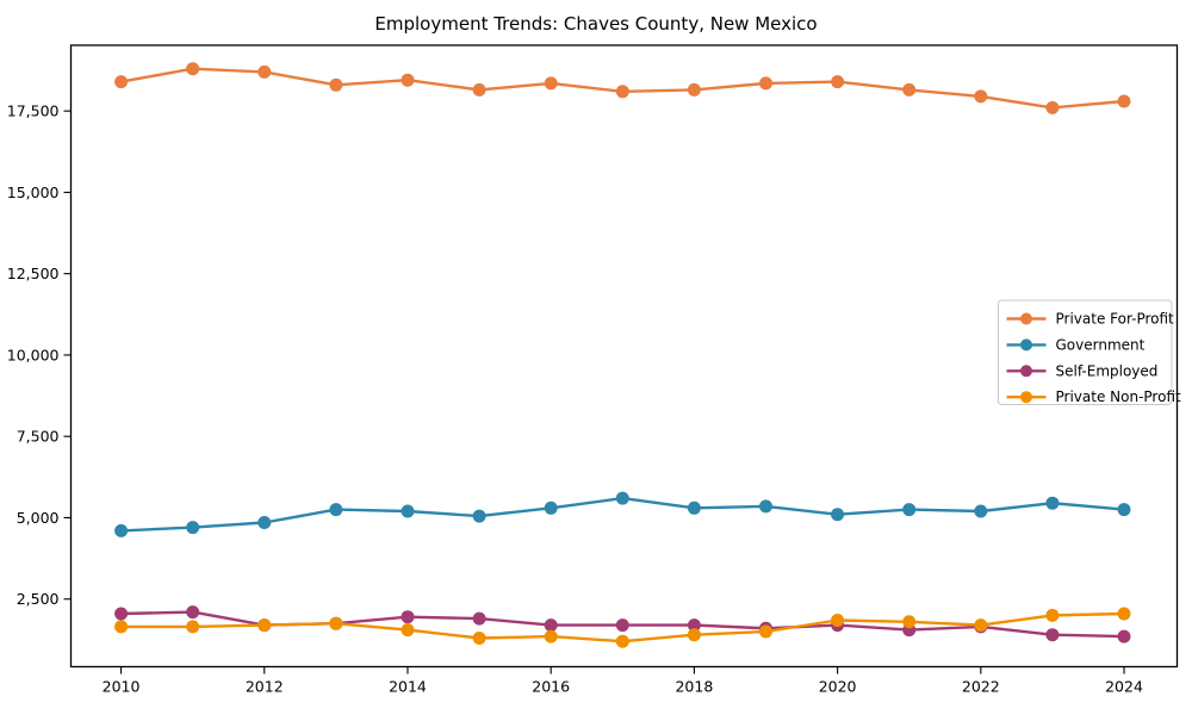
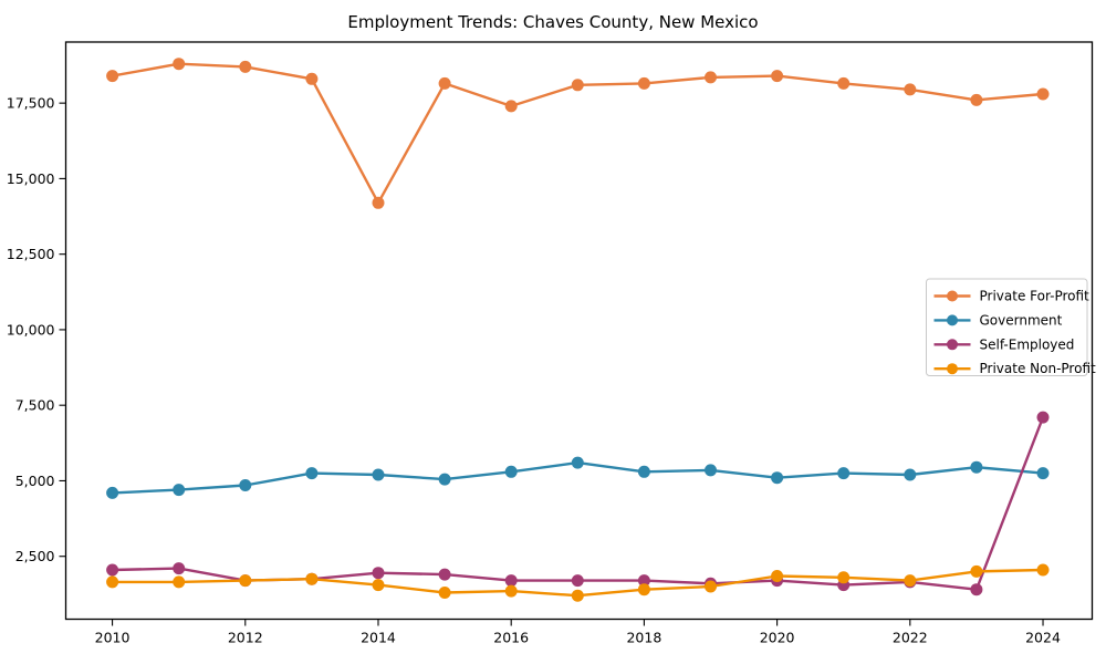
Private For-Profit/2014: 18400 -> 14200
Private For-Profit/2016: 18400 -> 17400
Self-Employed/2024: 1400 -> 7100
